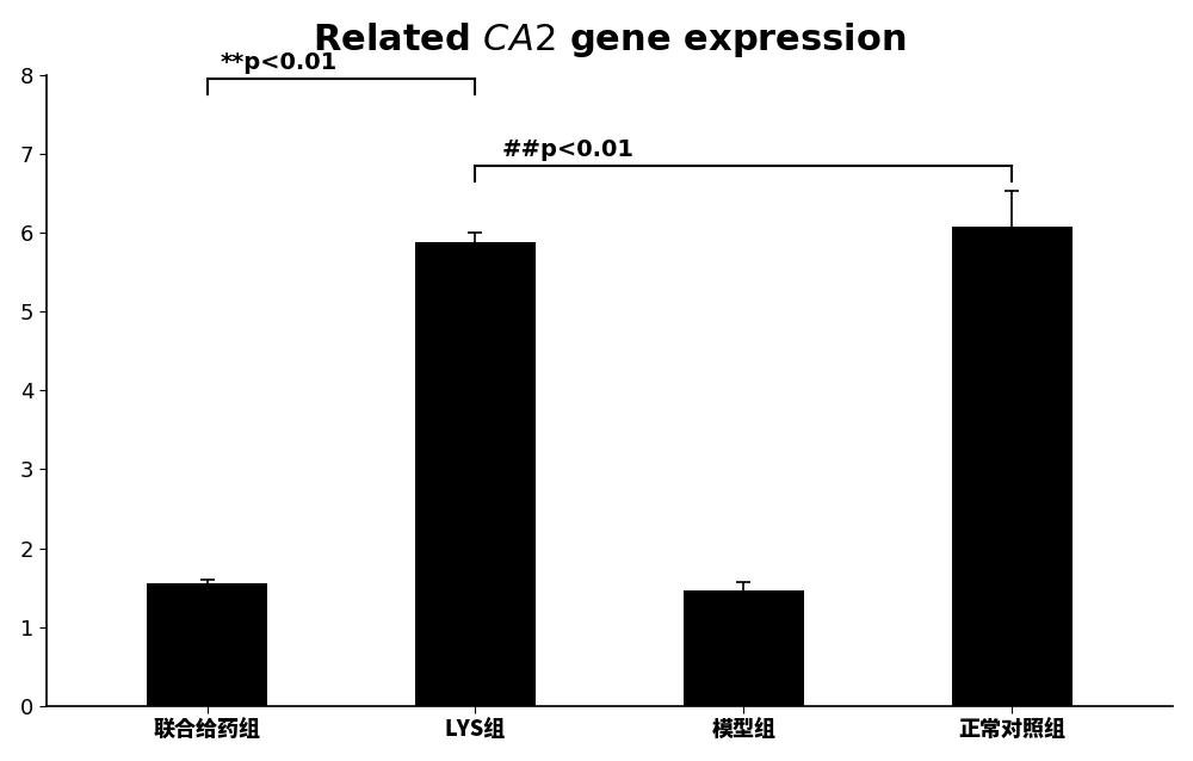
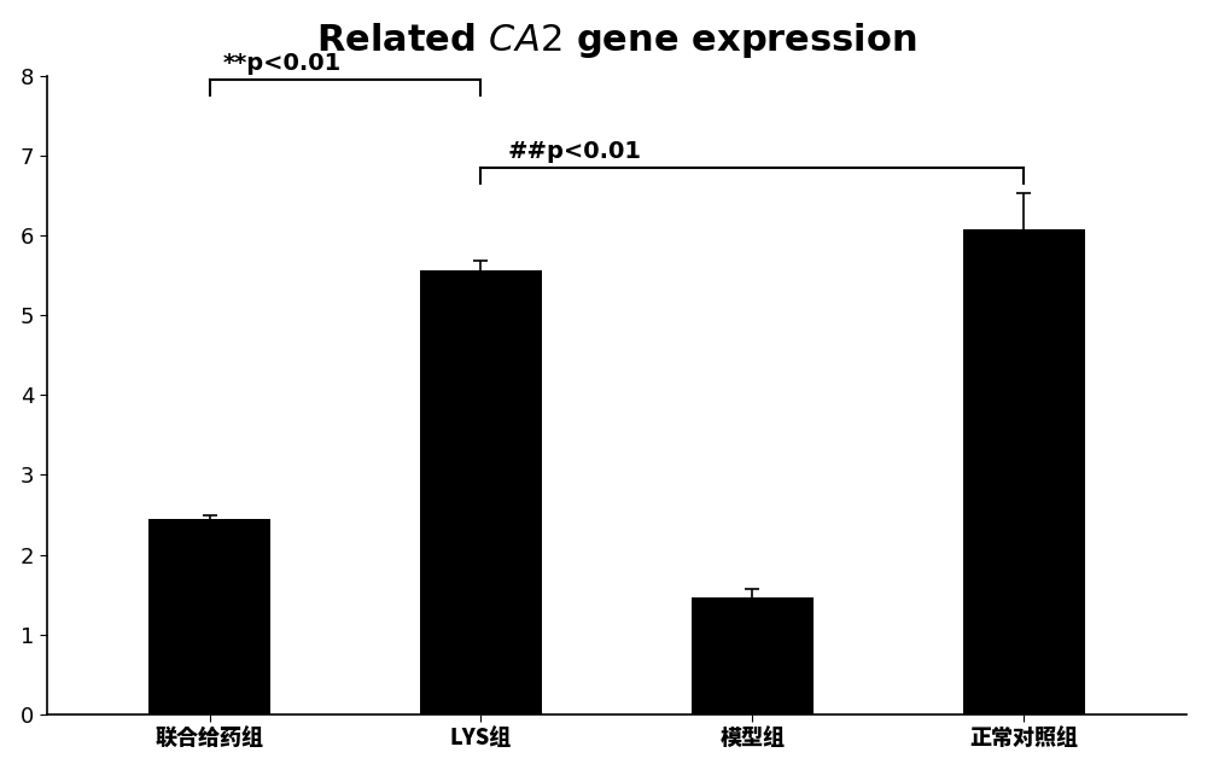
联合给药组: 1.55 -> 2.44
LYS组: 5.88 -> 5.56
